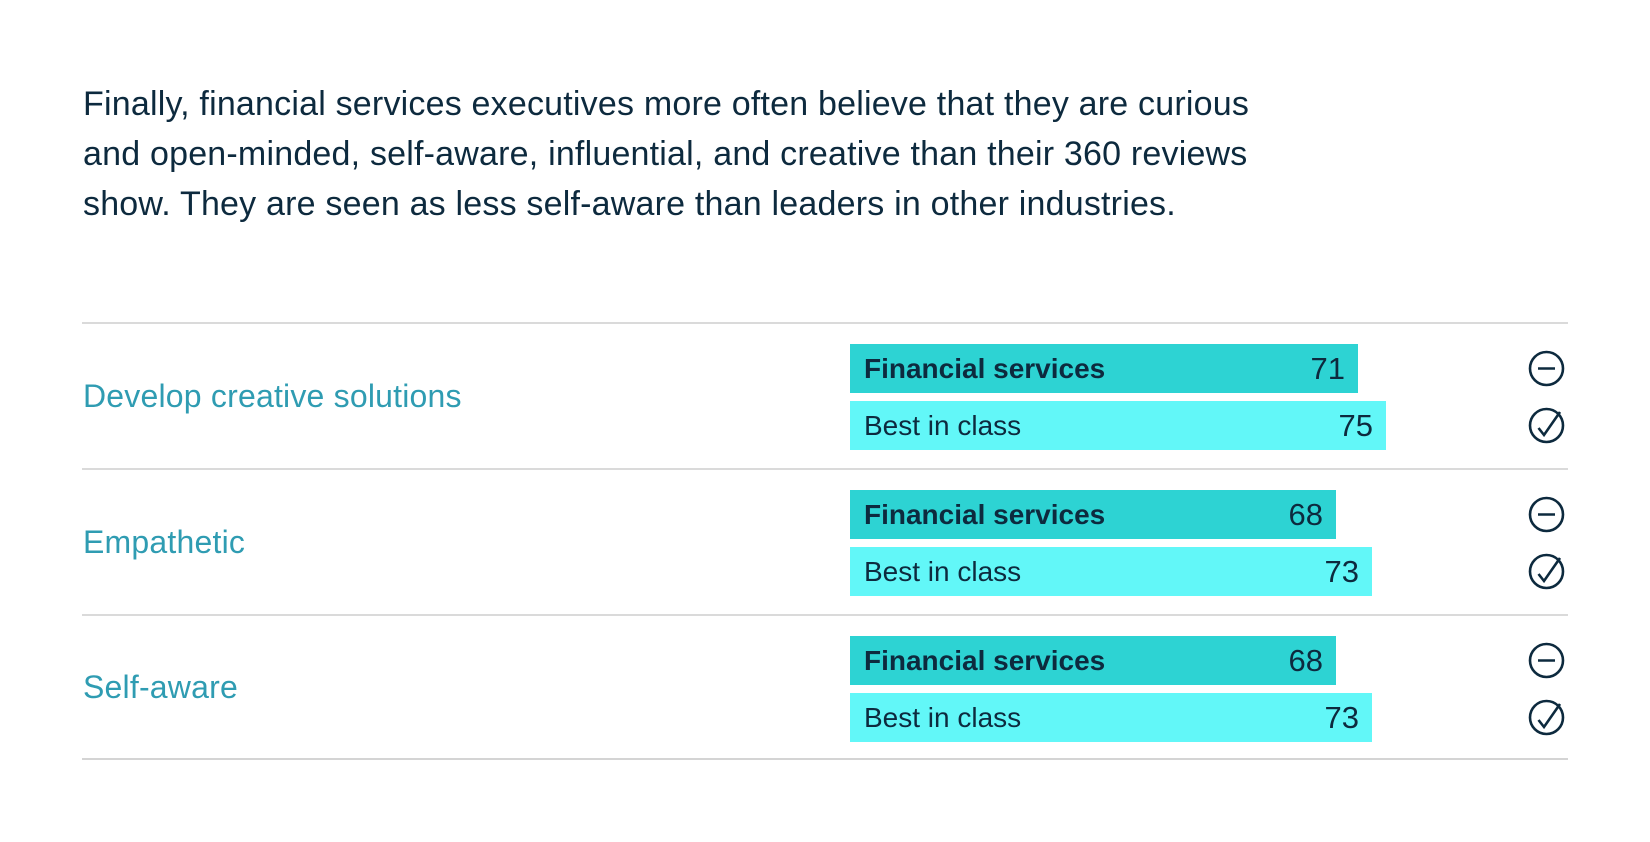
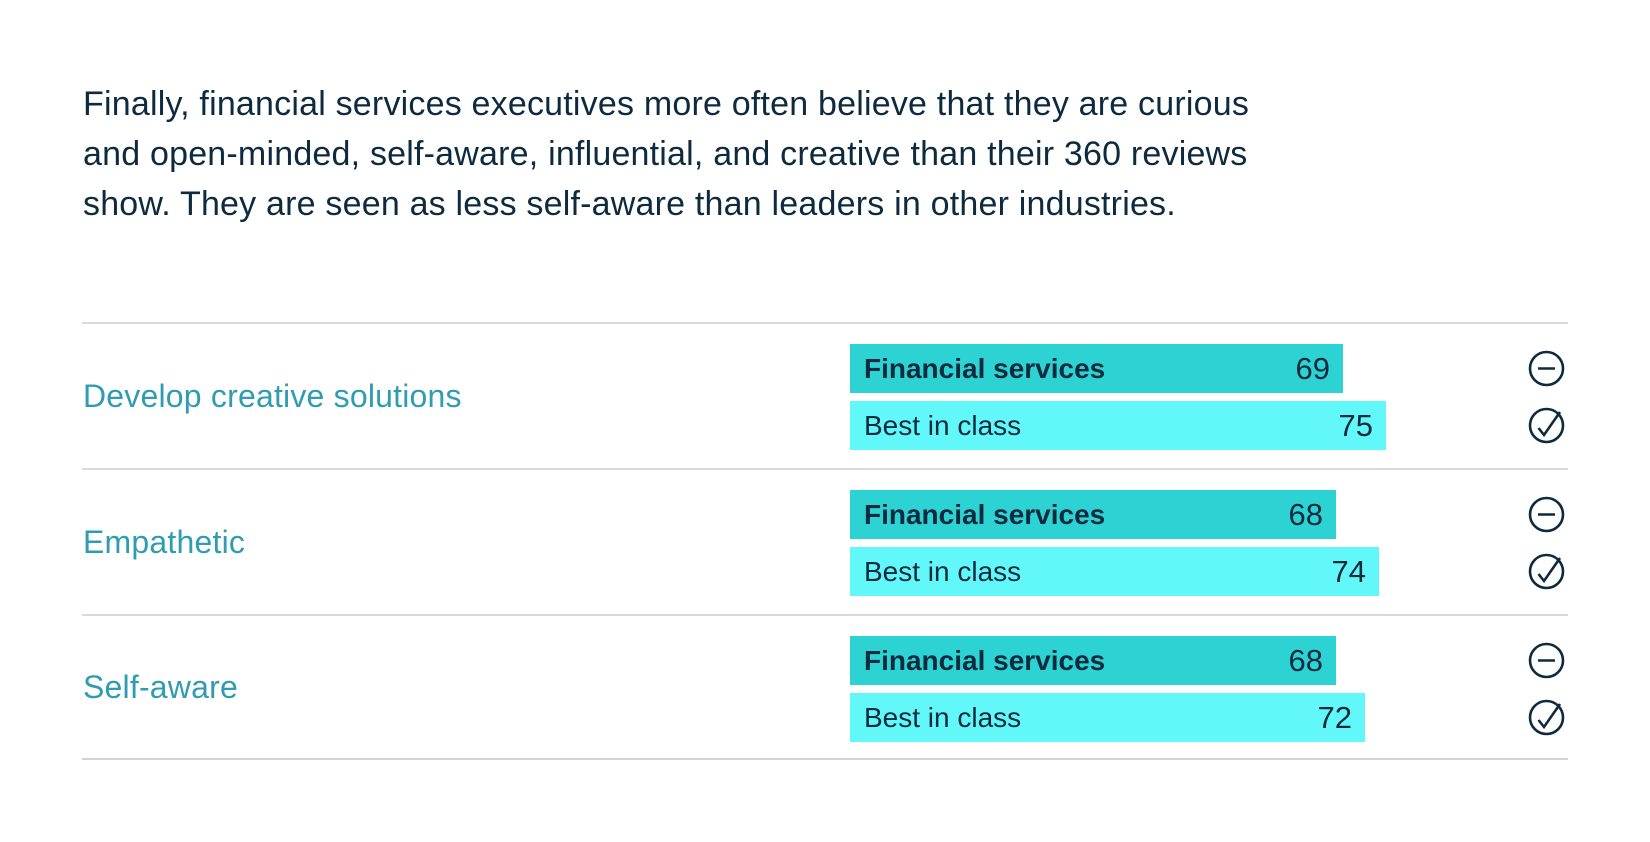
Financial services/Develop creative solutions: 71 -> 69
Best in class/Empathetic: 73 -> 74
Best in class/Self-aware: 73 -> 72
